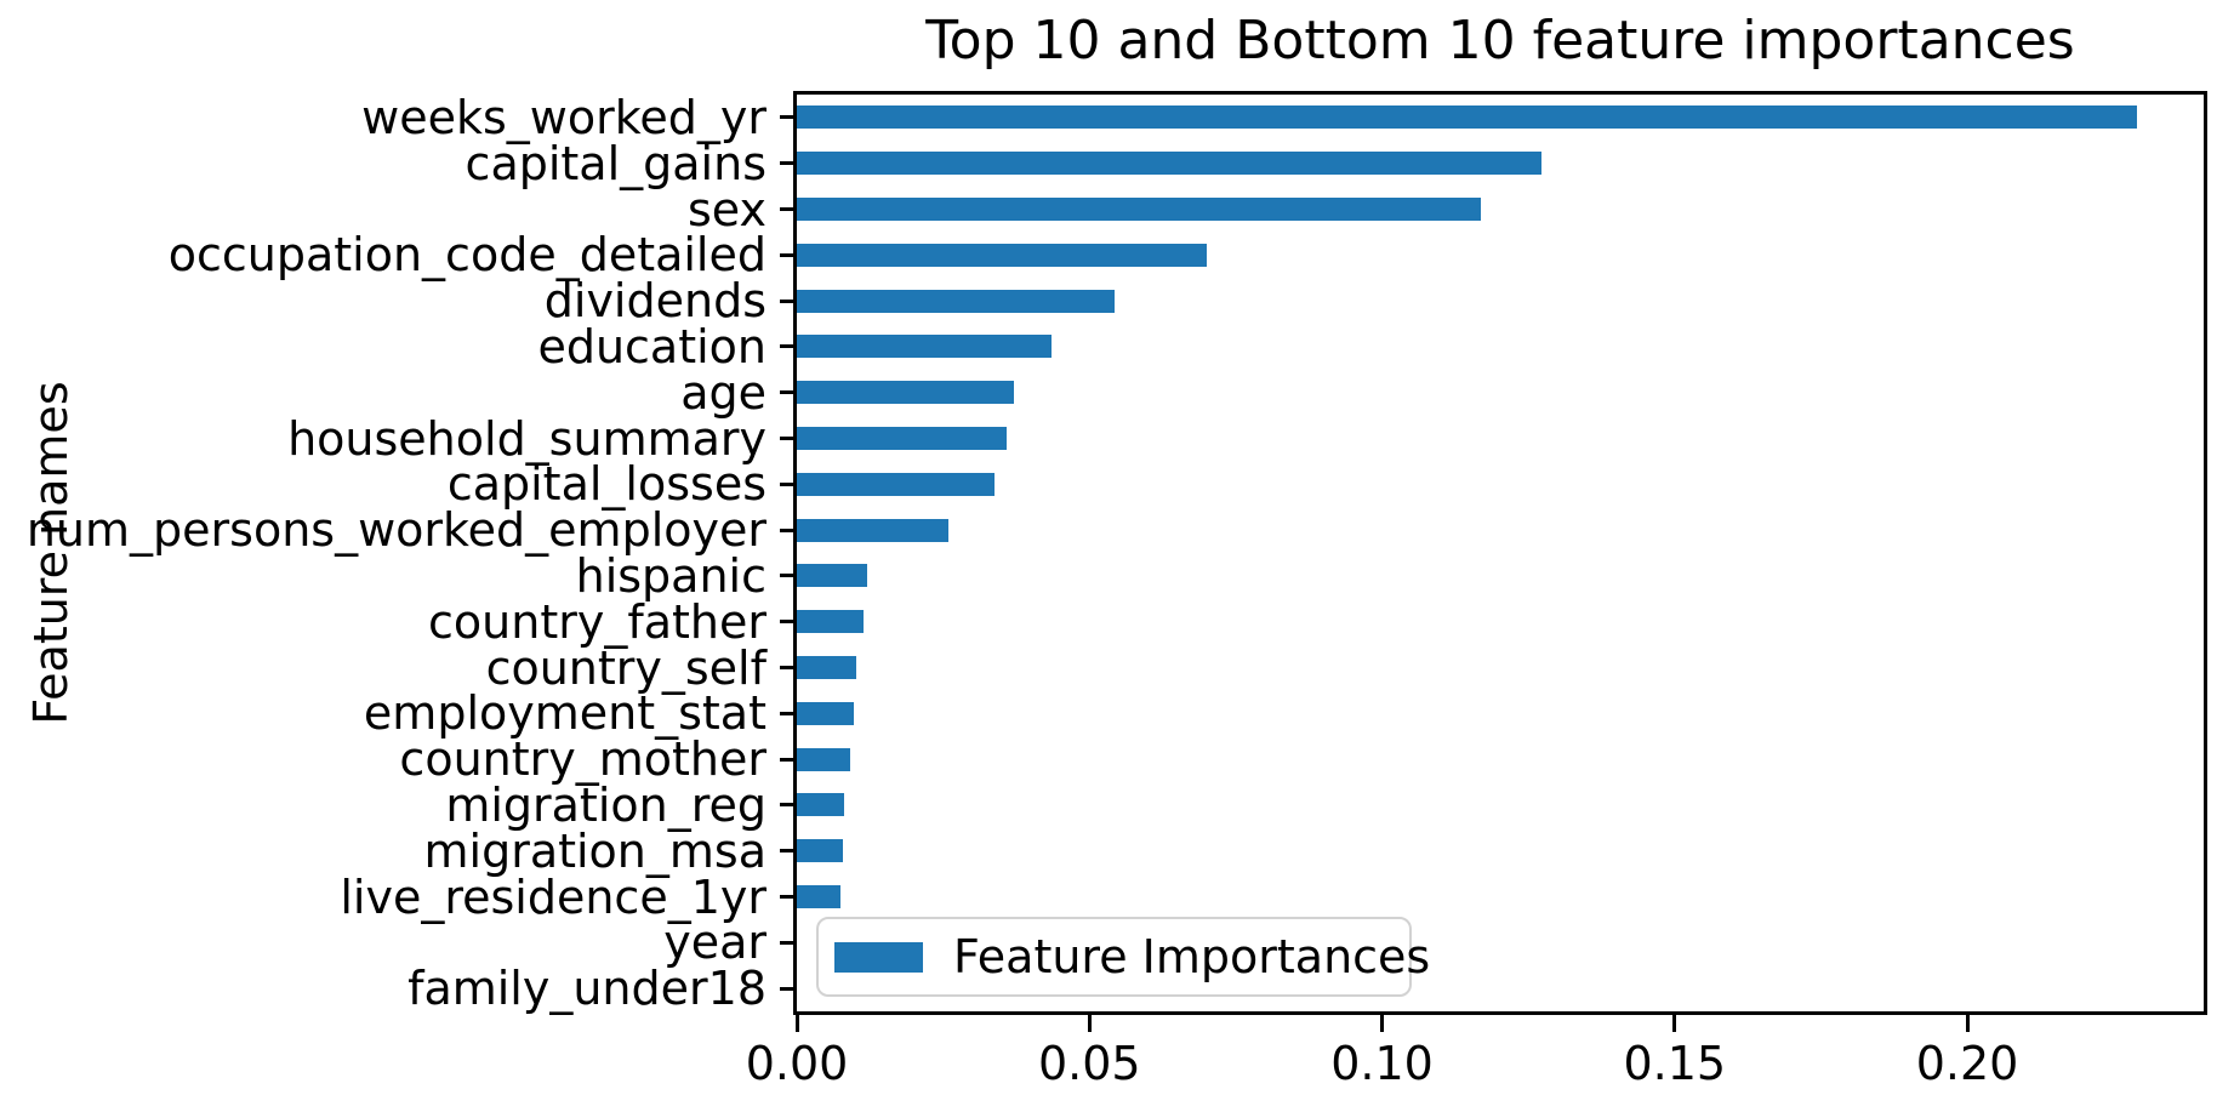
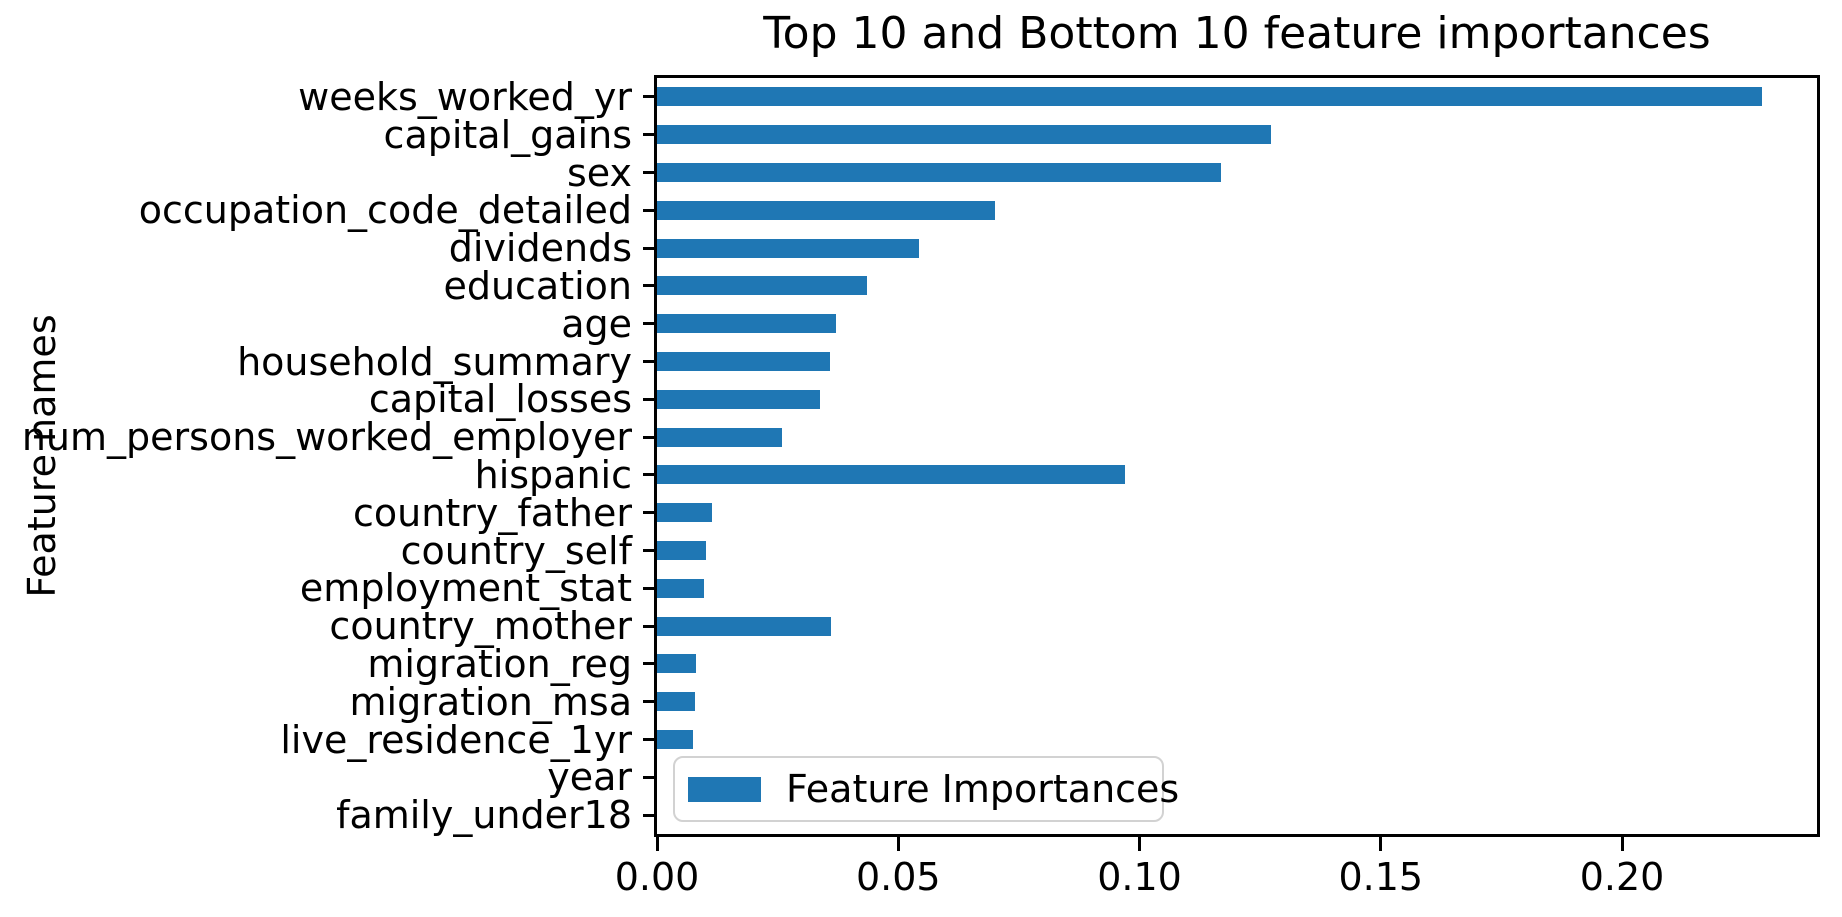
hispanic: 0.012 -> 0.097
country_mother: 0.009 -> 0.036
